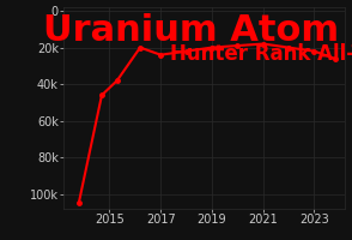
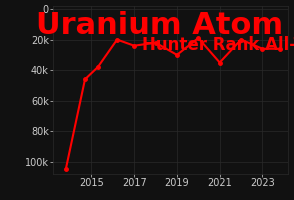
2019: 20k -> 30k
2021: 18k -> 35k
2023: 22k -> 26k
